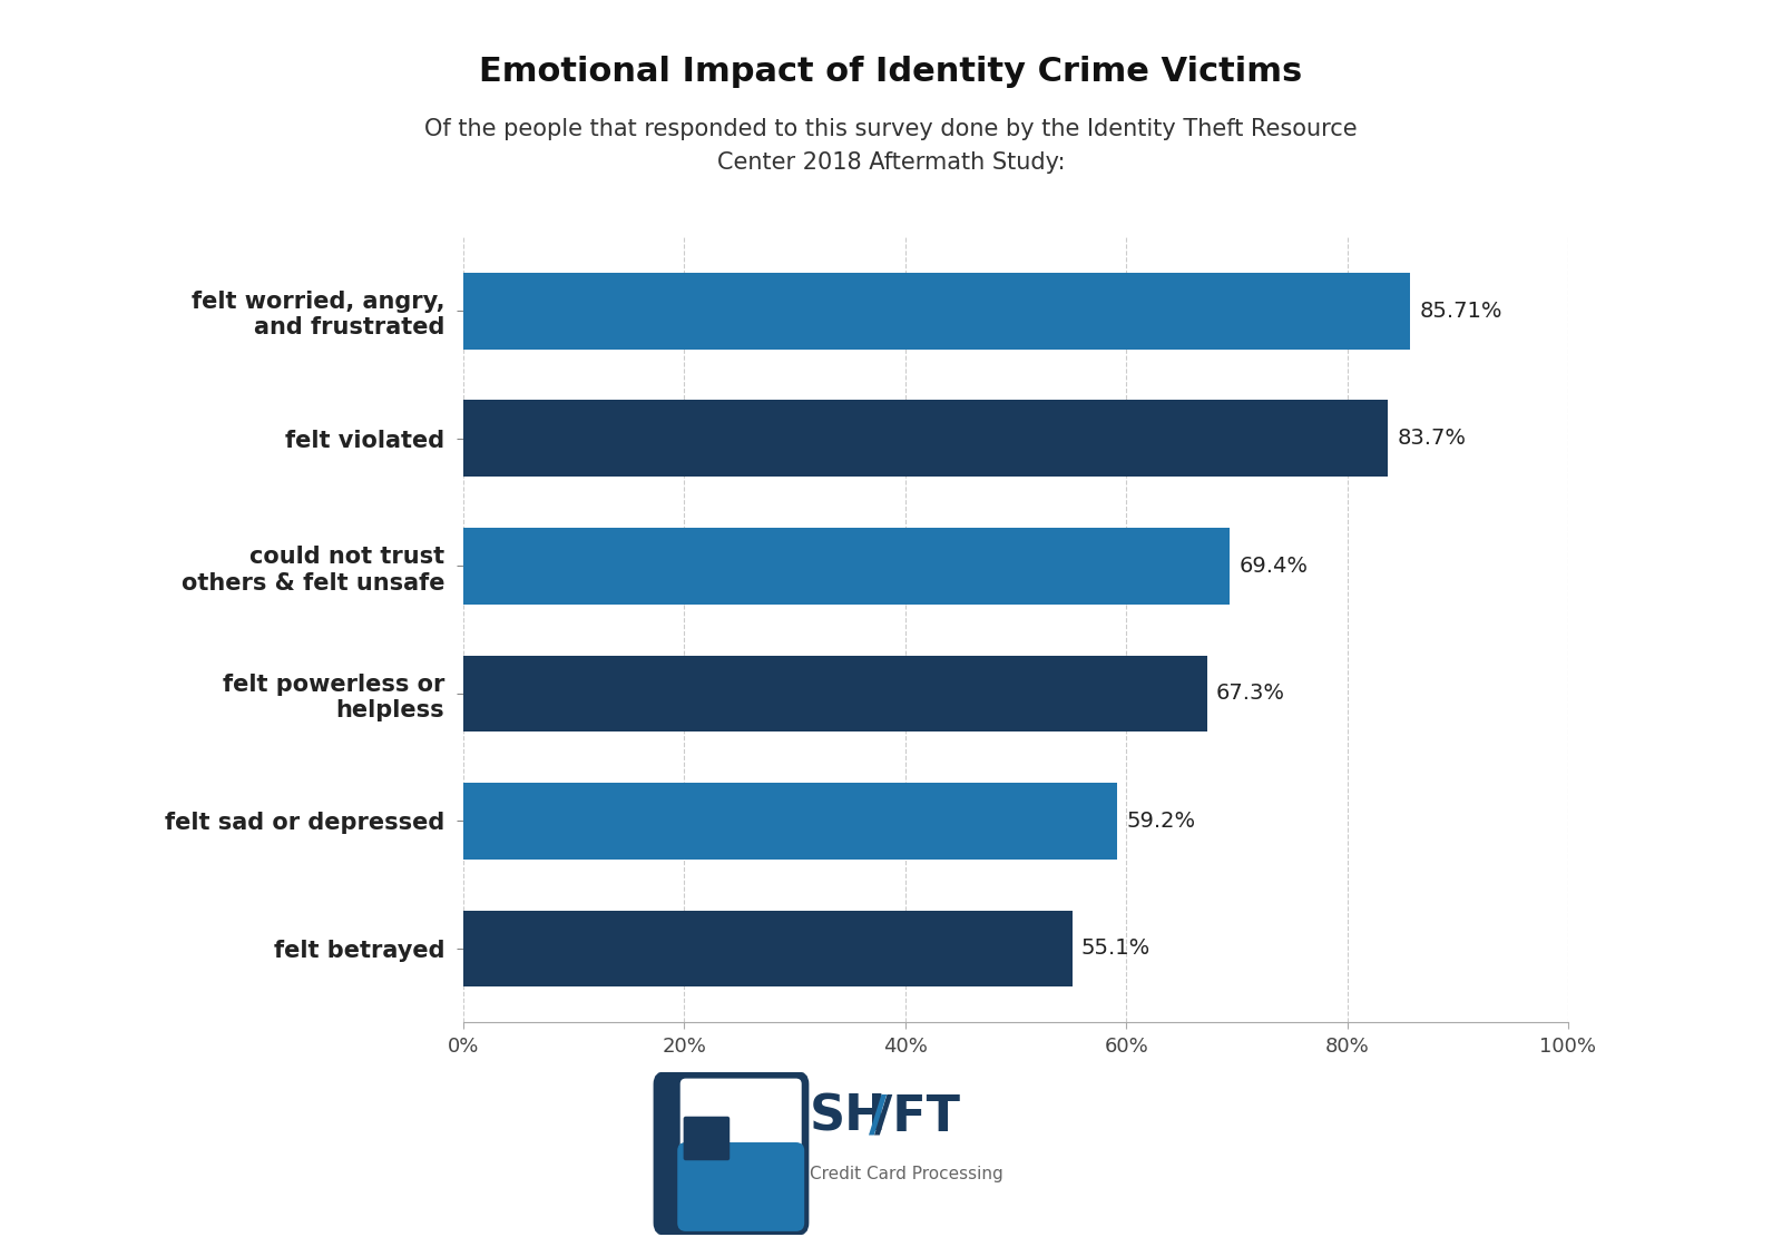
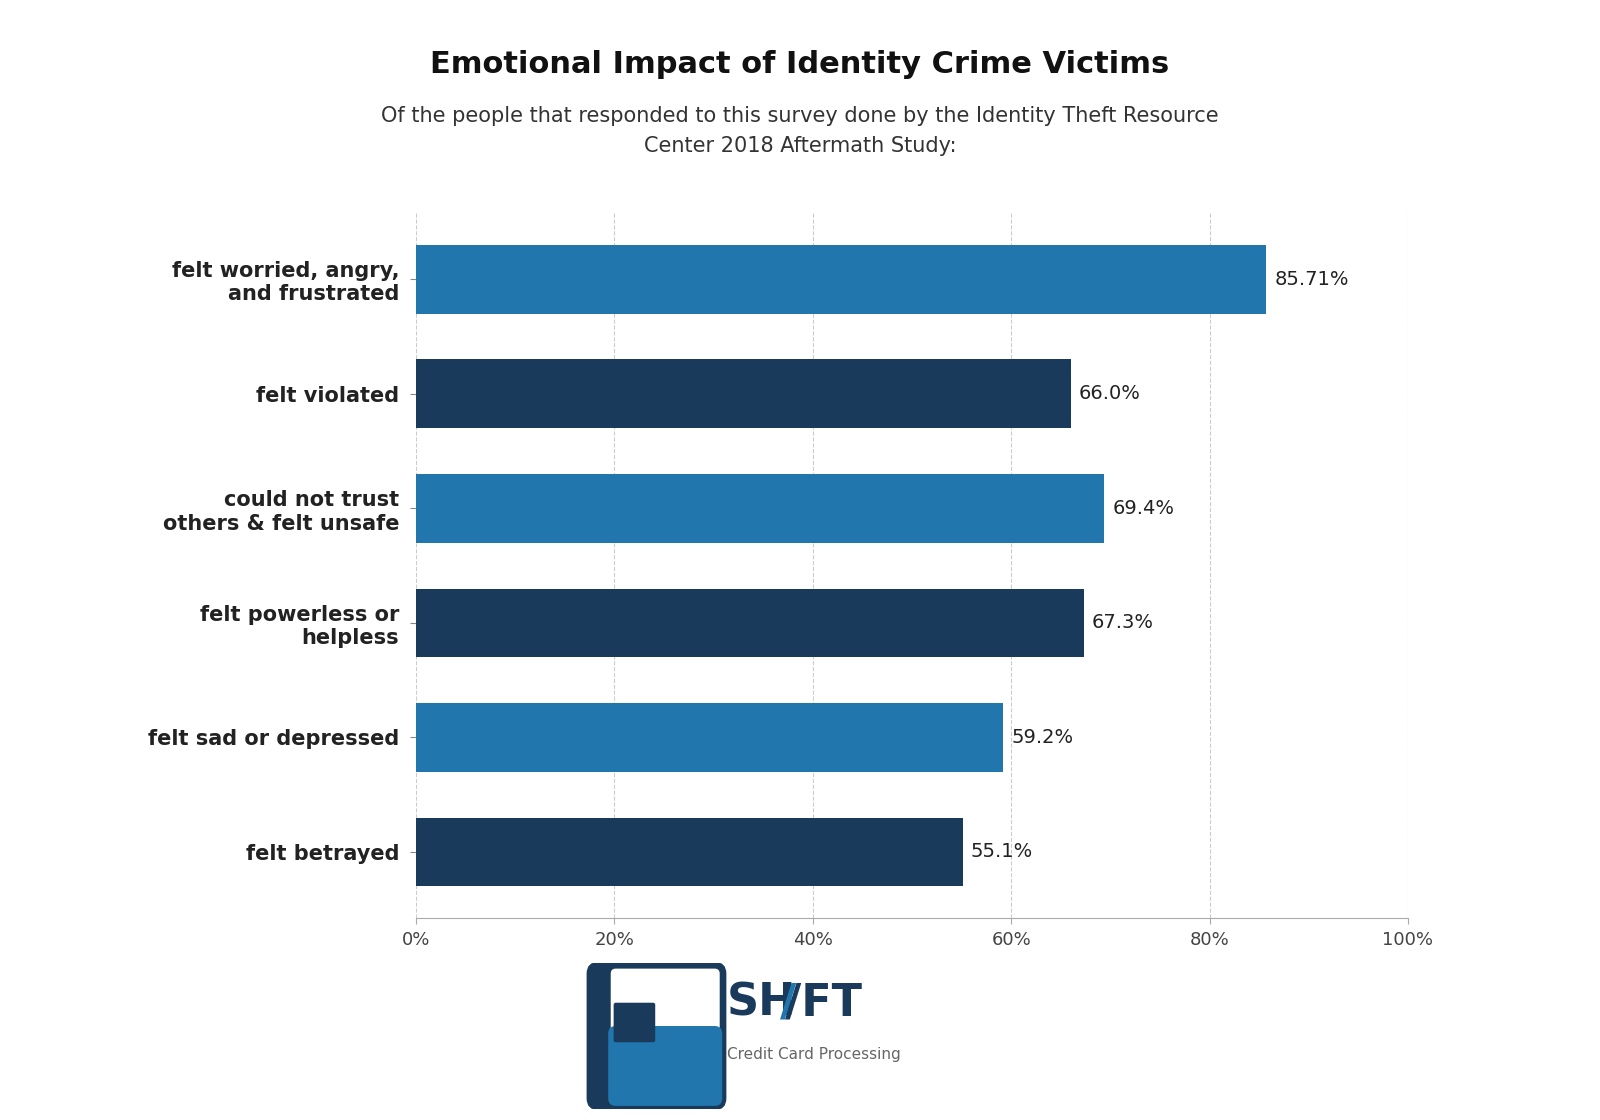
felt violated: 83.7% -> 66.0%
